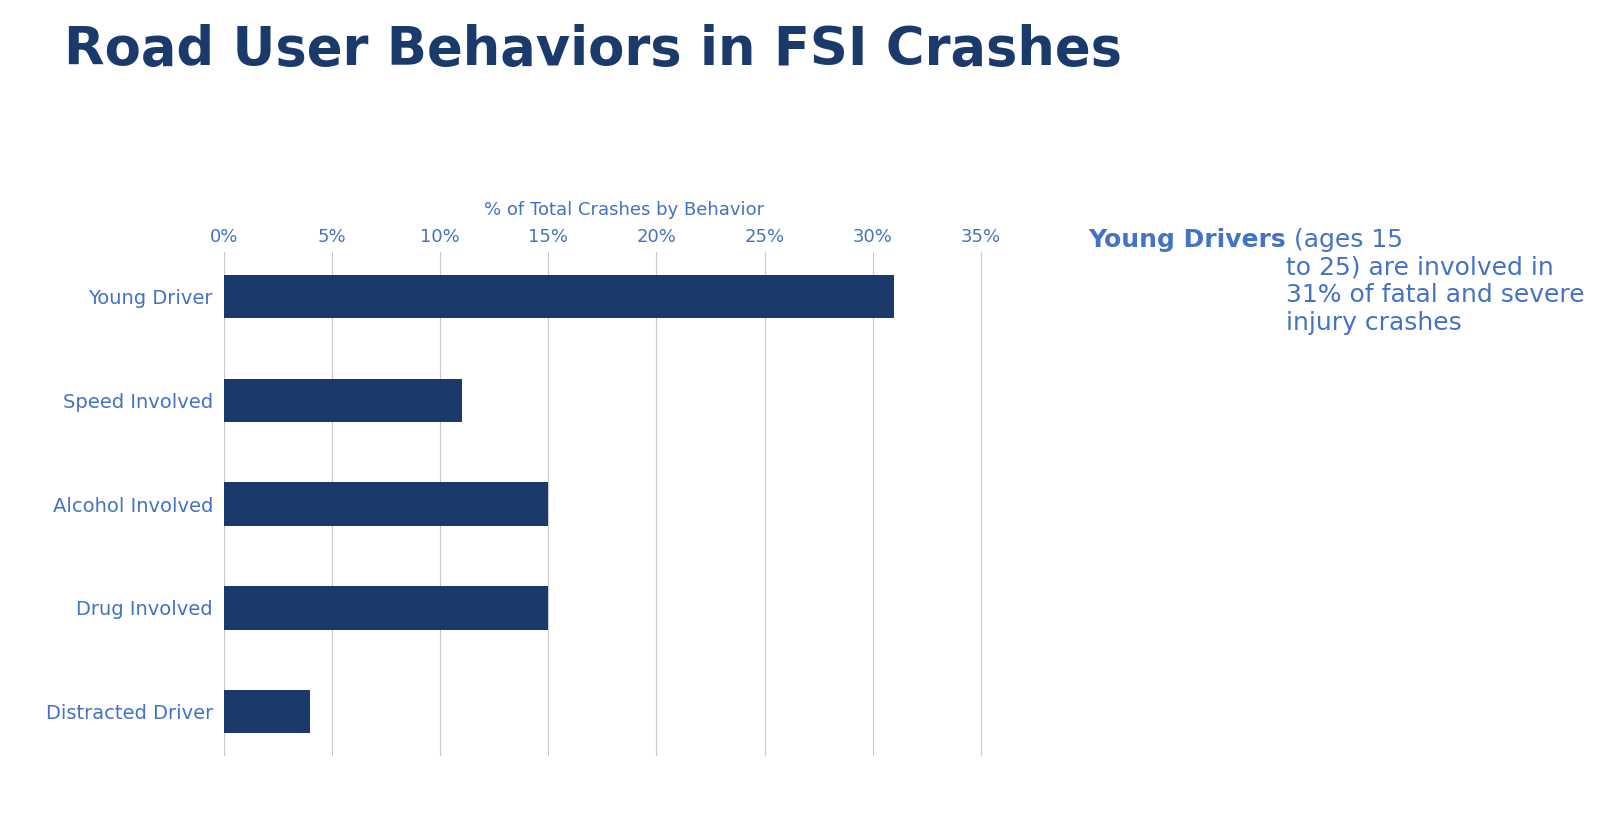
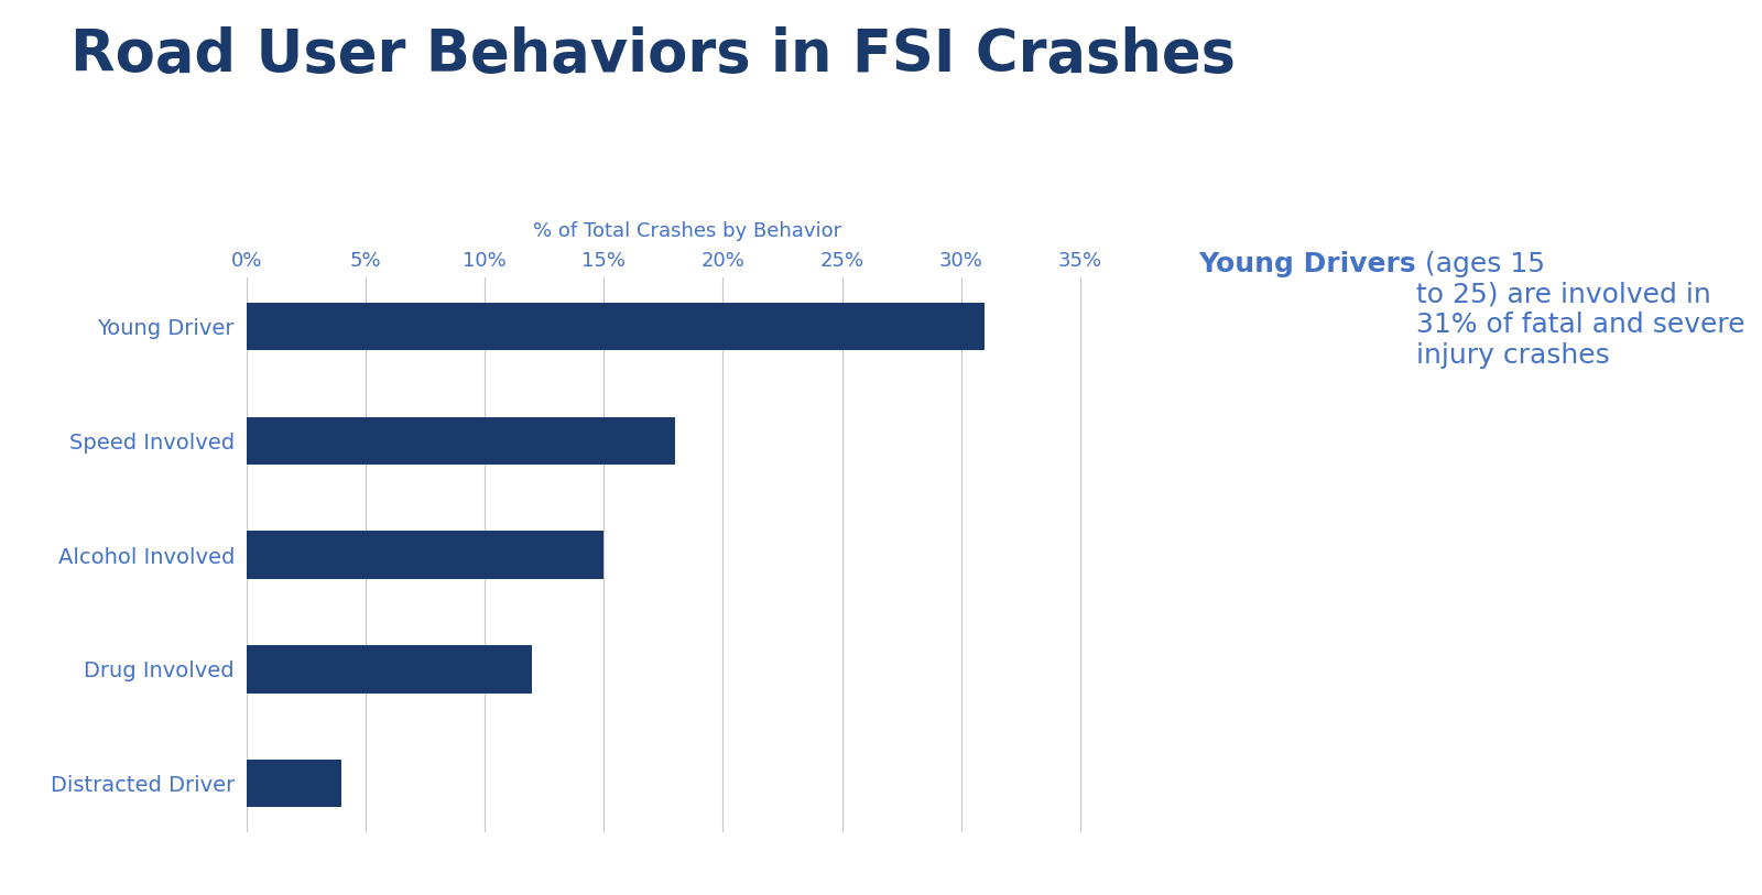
Speed Involved: 11% -> 18%
Drug Involved: 15% -> 12%
